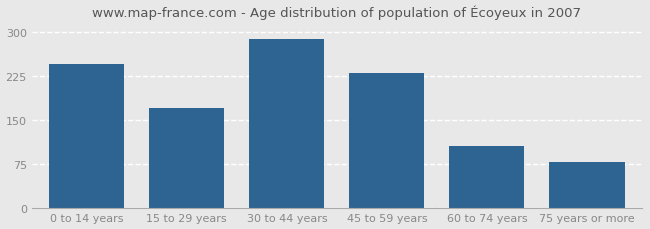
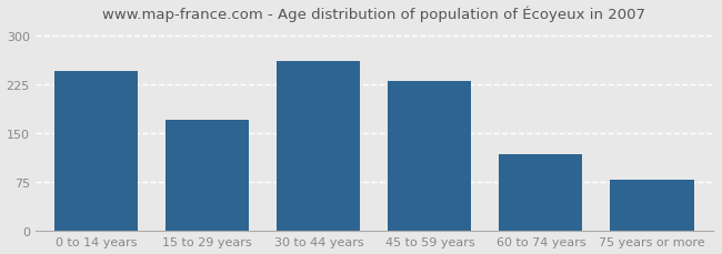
30 to 44 years: 288 -> 260
60 to 74 years: 105 -> 118
